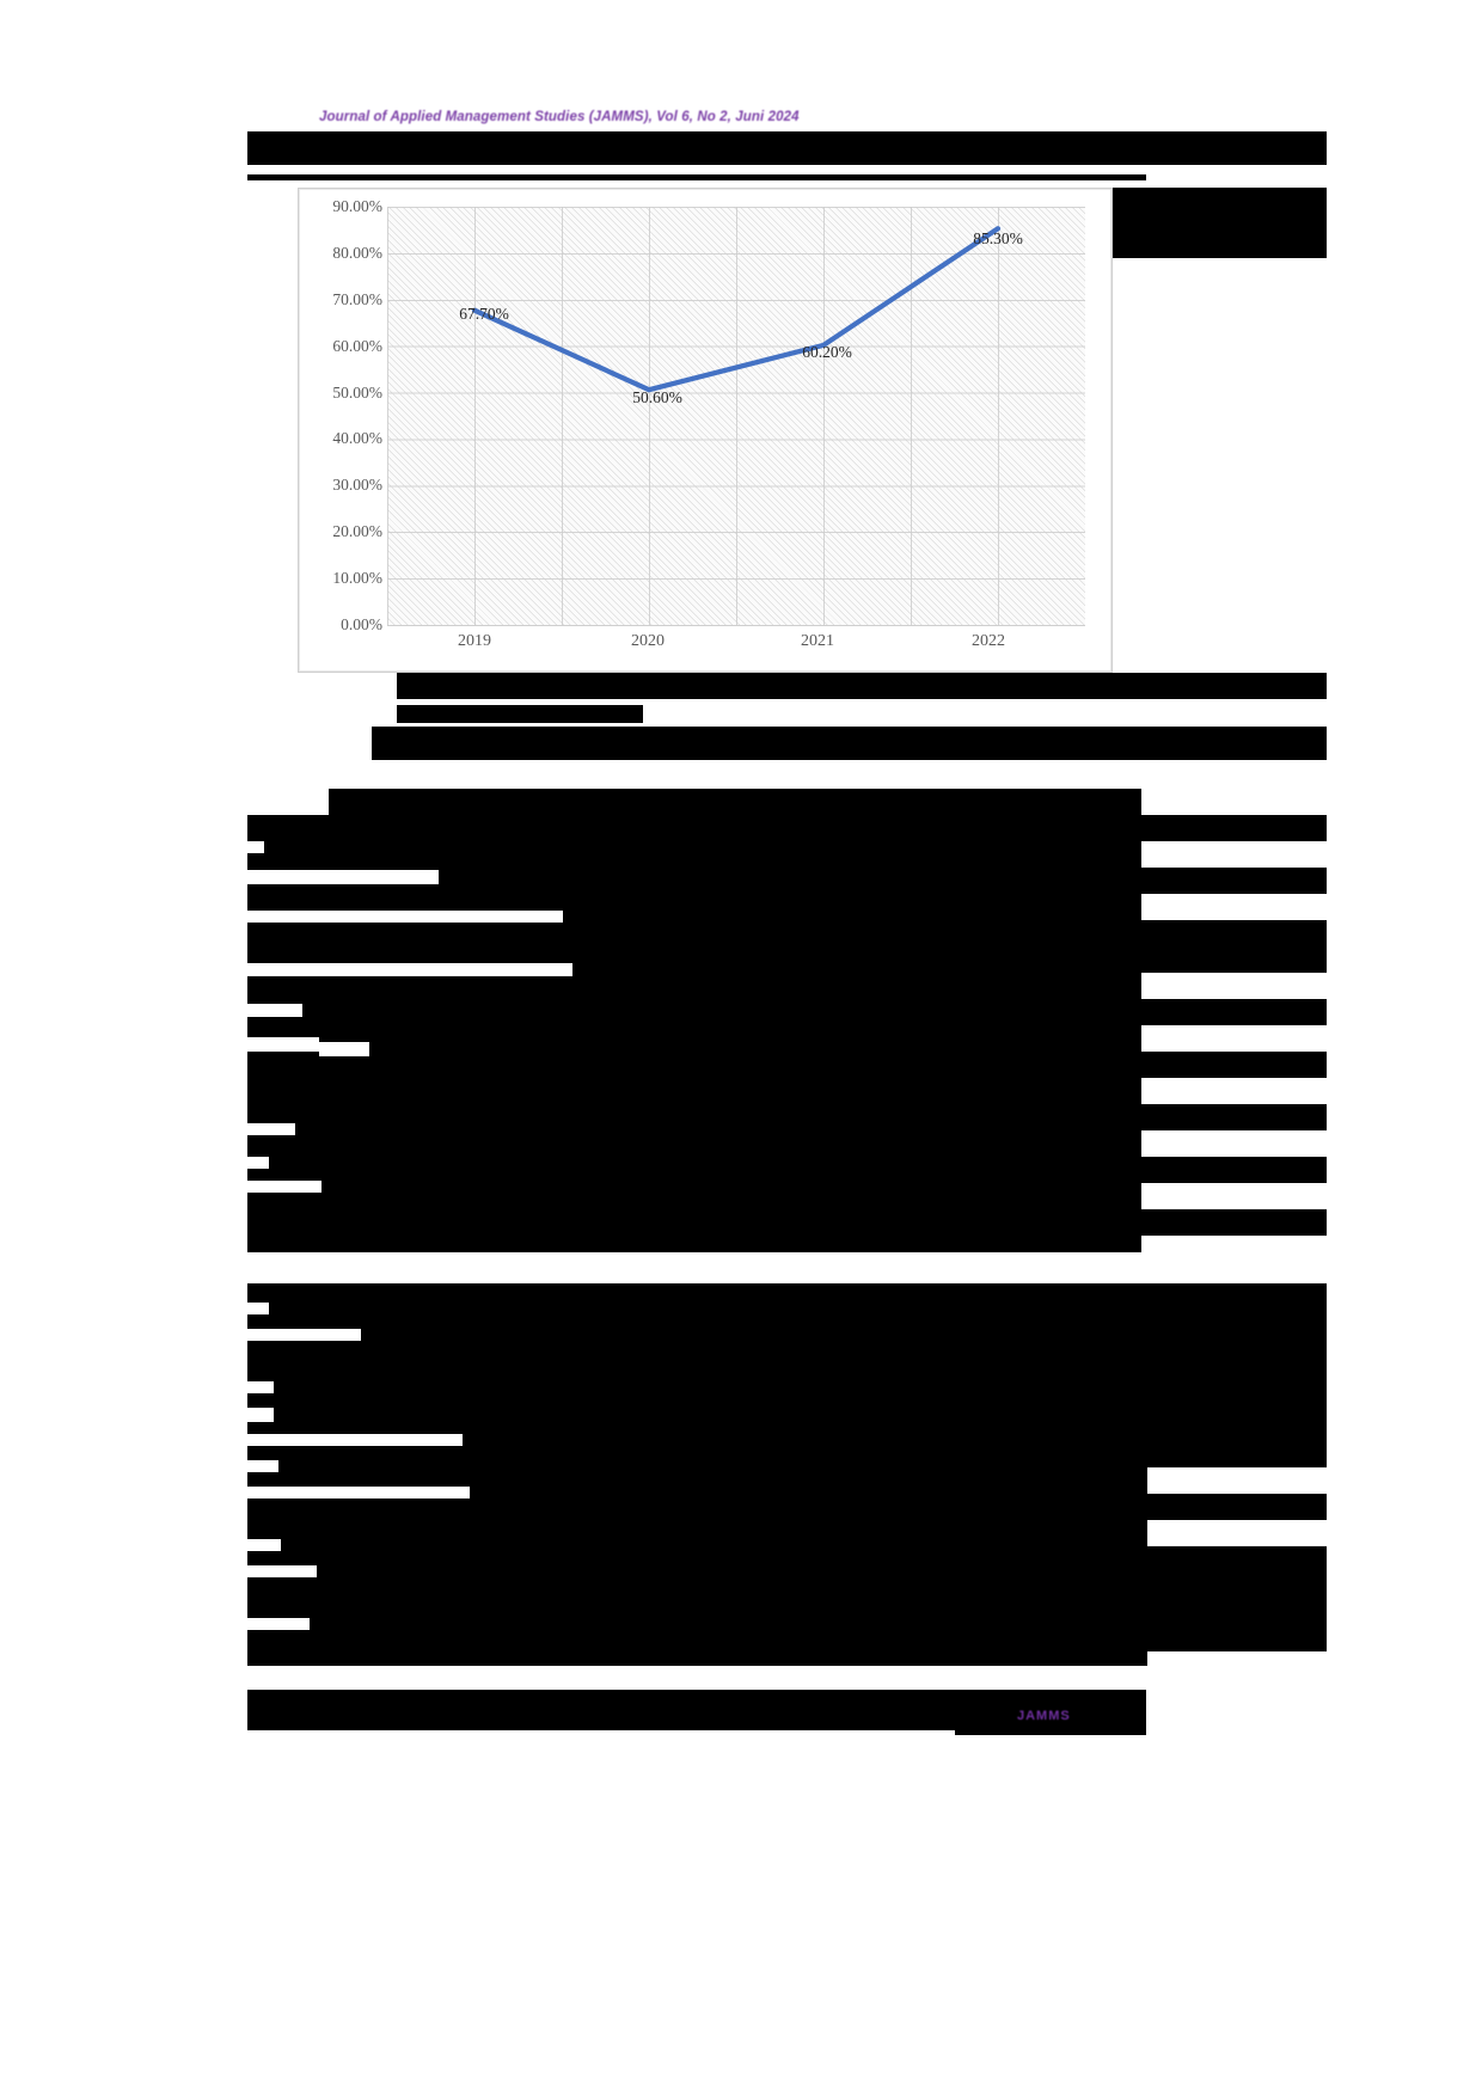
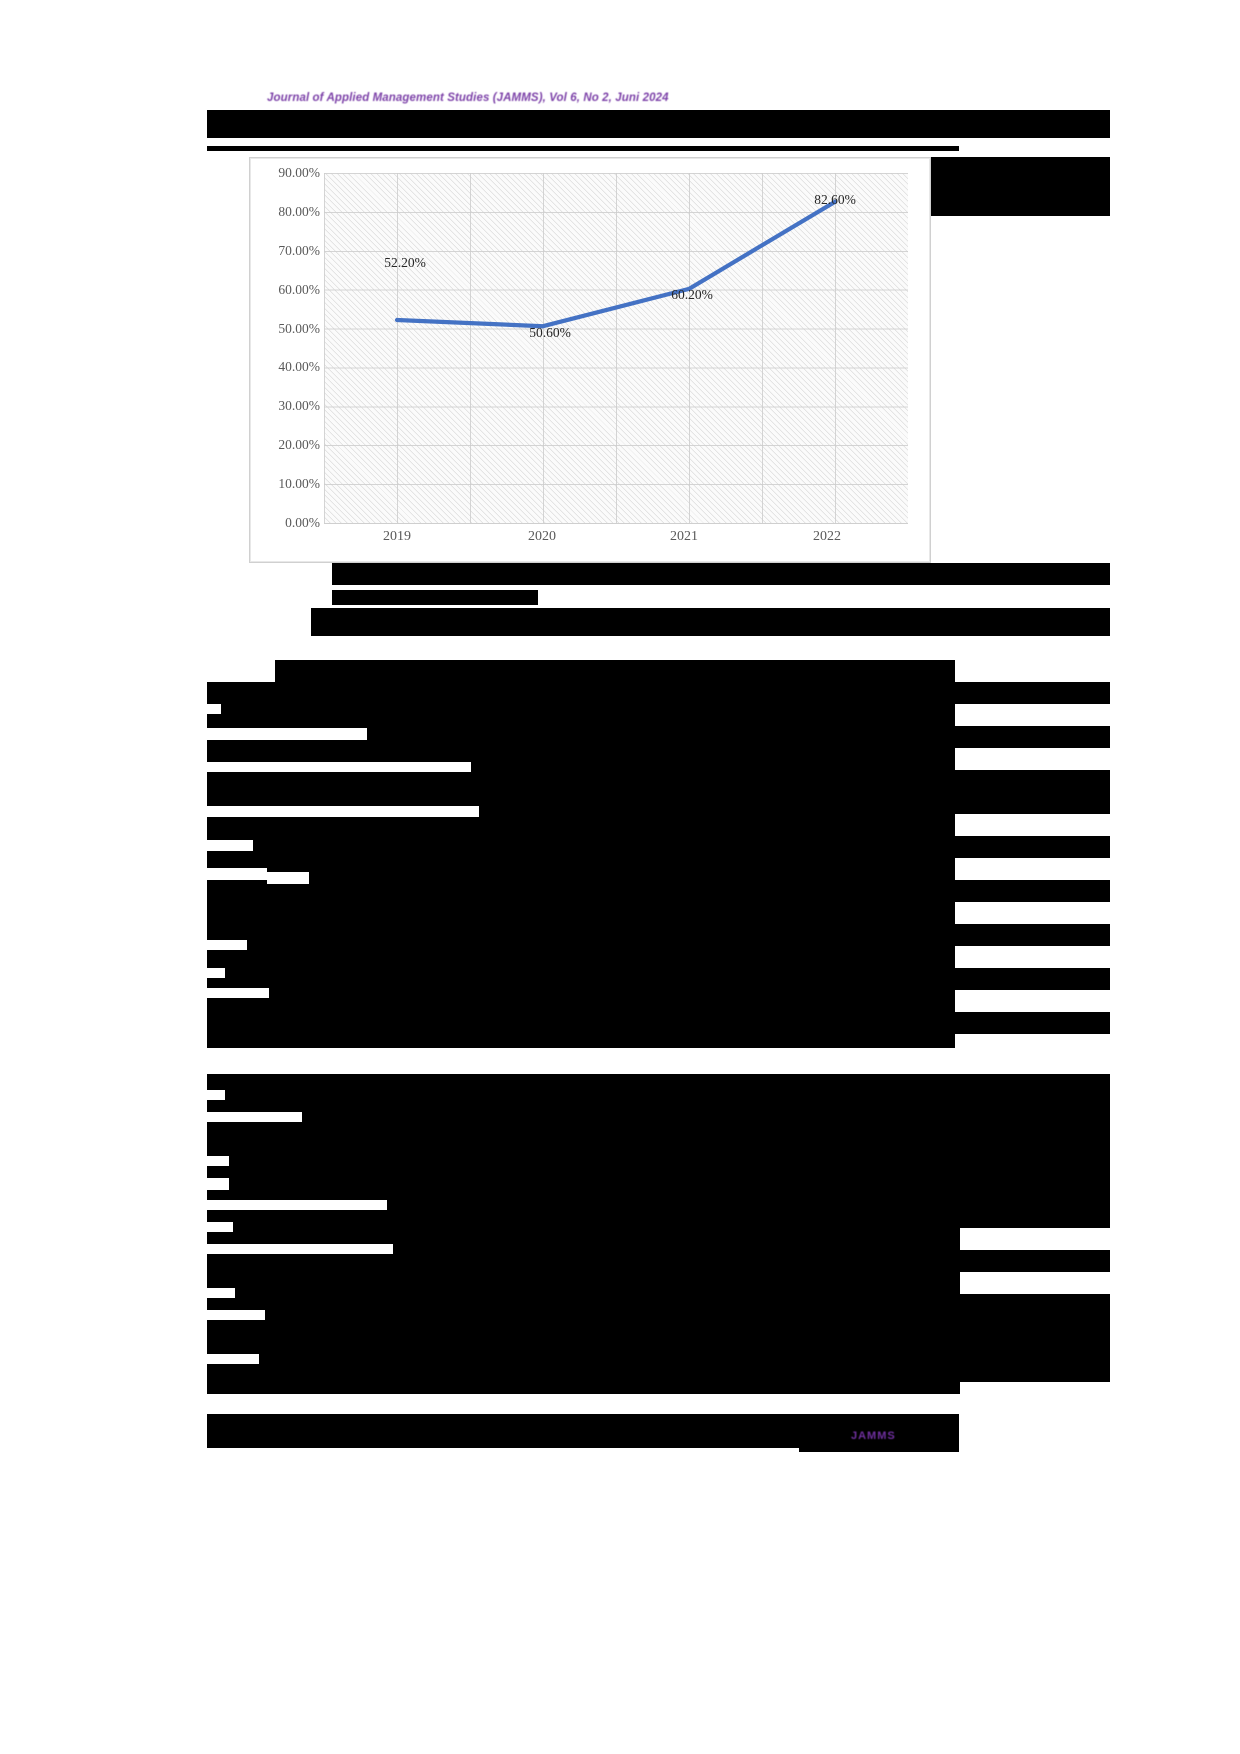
2019: 67.70% -> 52.20%
2022: 85.30% -> 82.60%
